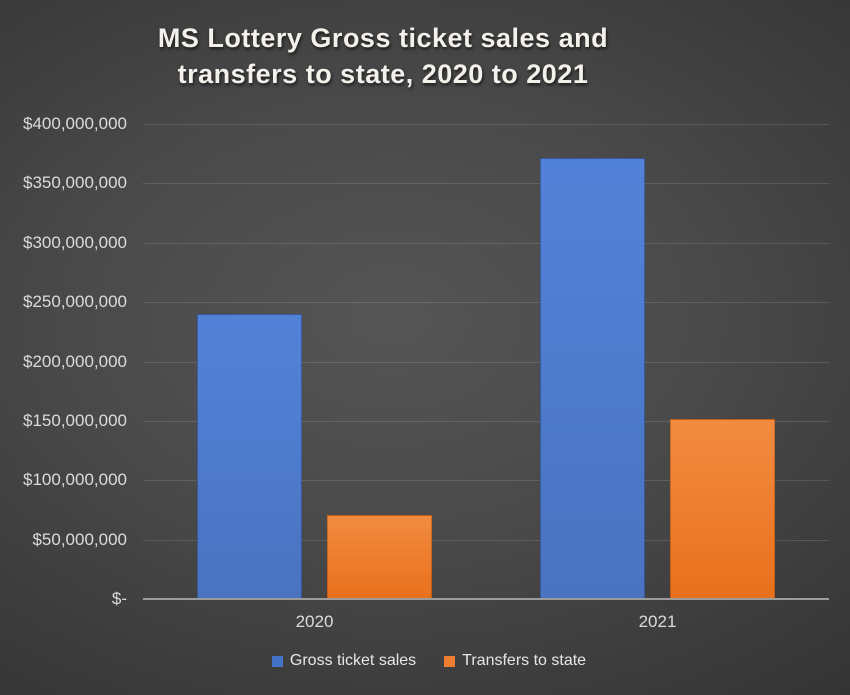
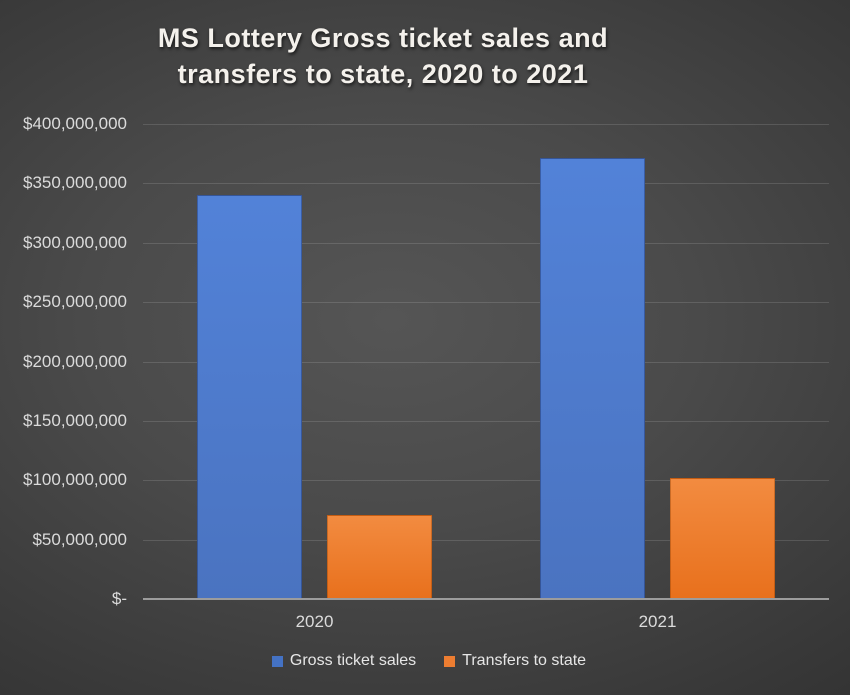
Gross ticket sales/2020: $240000000 -> $340000000
Transfers to state/2021: $152000000 -> $102000000
